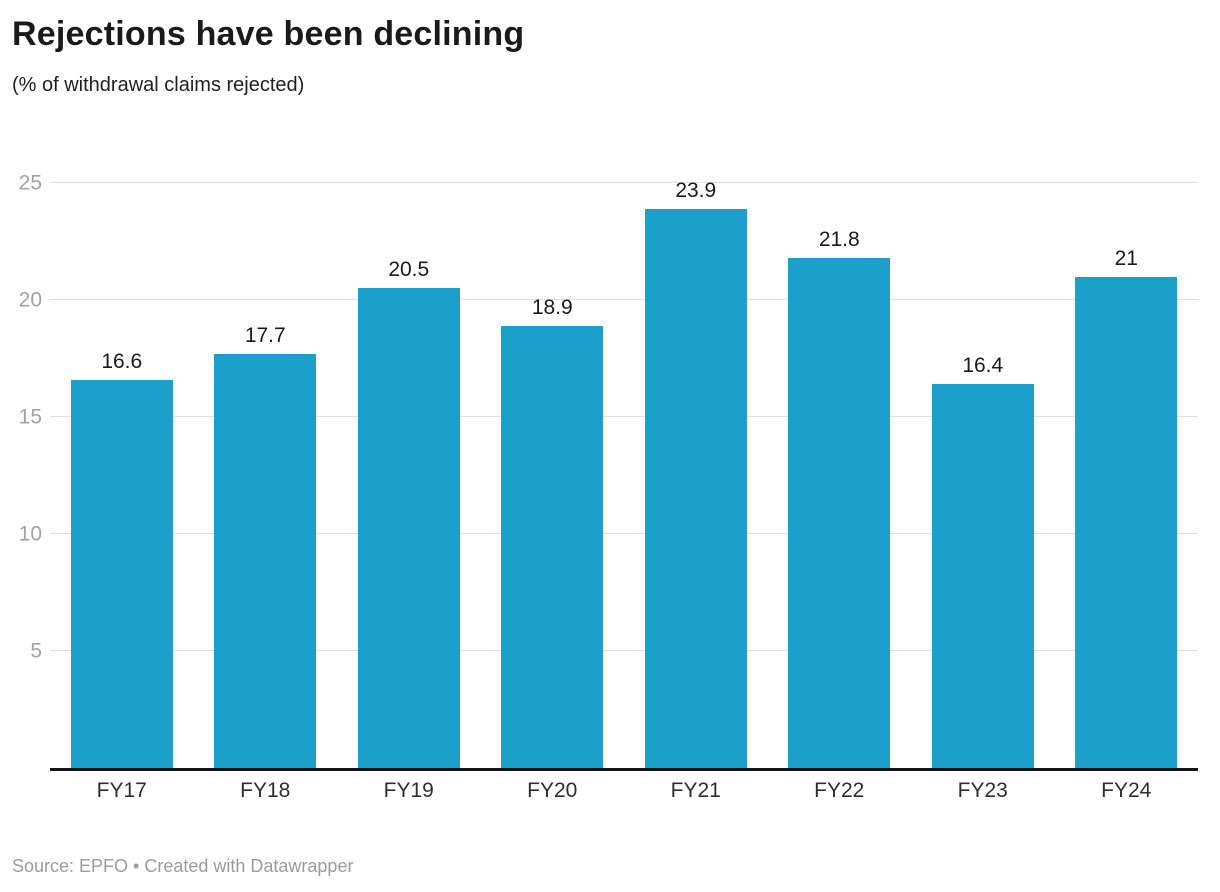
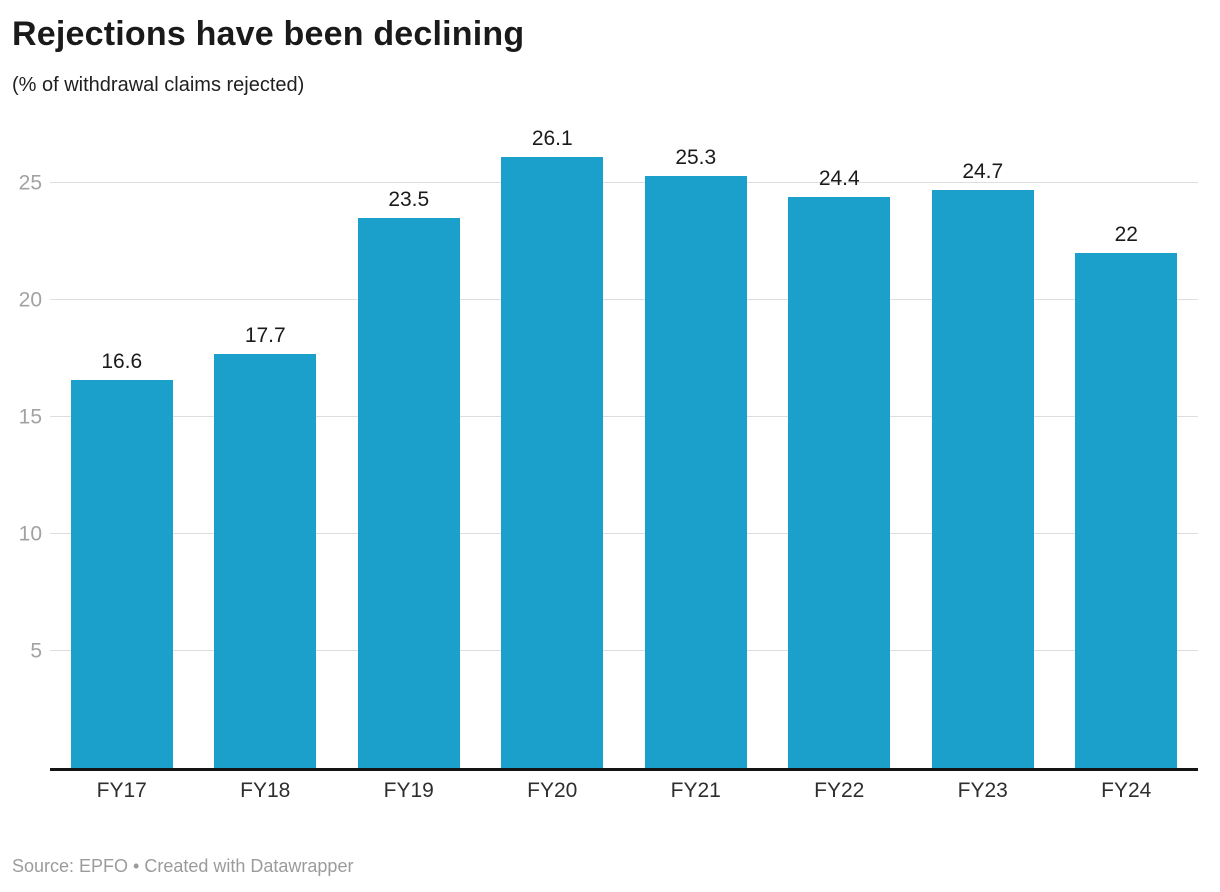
FY19: 20.5 -> 23.5
FY20: 18.9 -> 26.1
FY21: 23.9 -> 25.3
FY22: 21.8 -> 24.4
FY23: 16.4 -> 24.7
FY24: 21 -> 22
